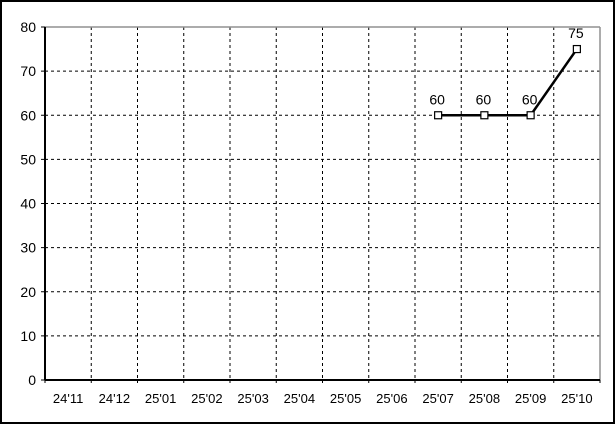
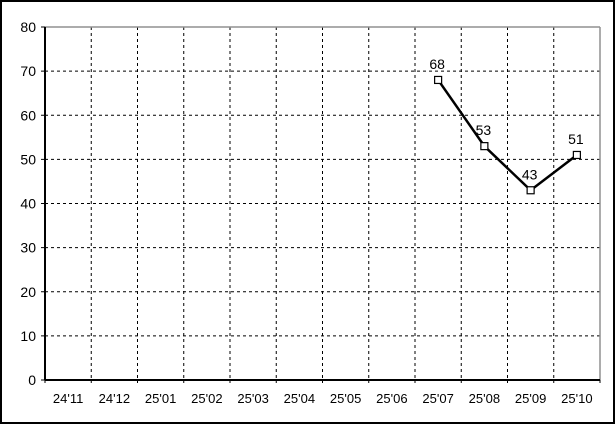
25'07: 60 -> 68
25'08: 60 -> 53
25'09: 60 -> 43
25'10: 75 -> 51
